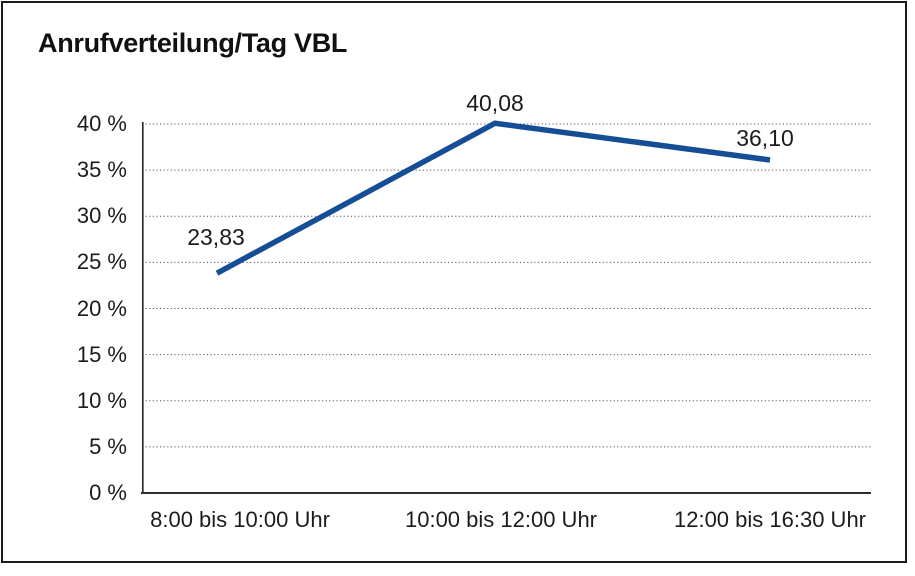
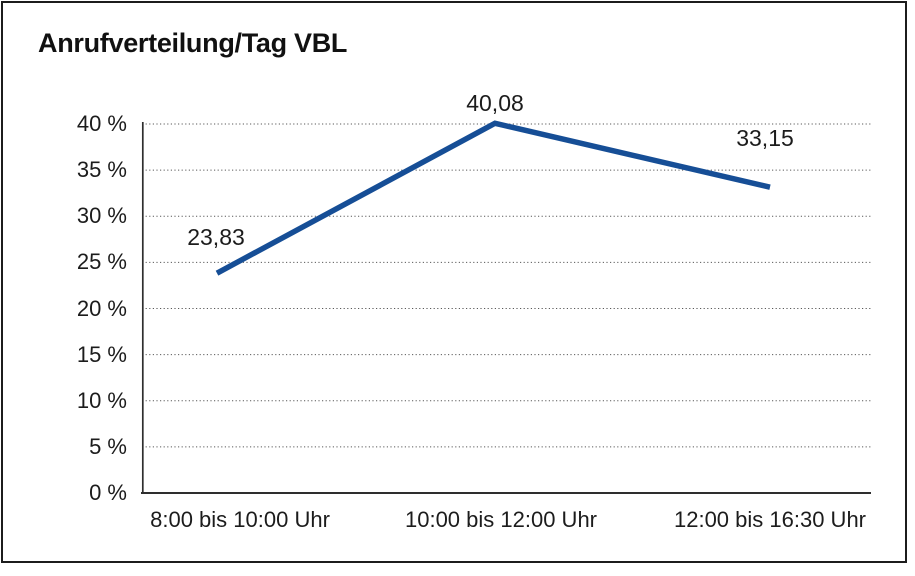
12:00 bis 16:30 Uhr: 36,10 -> 33,15
